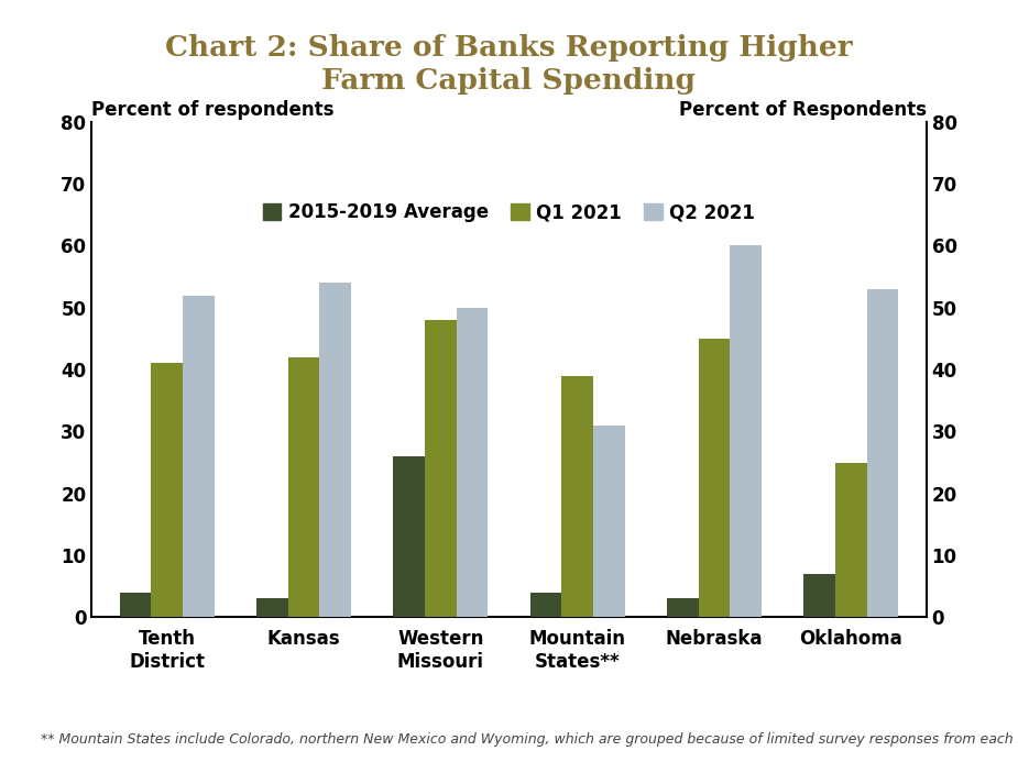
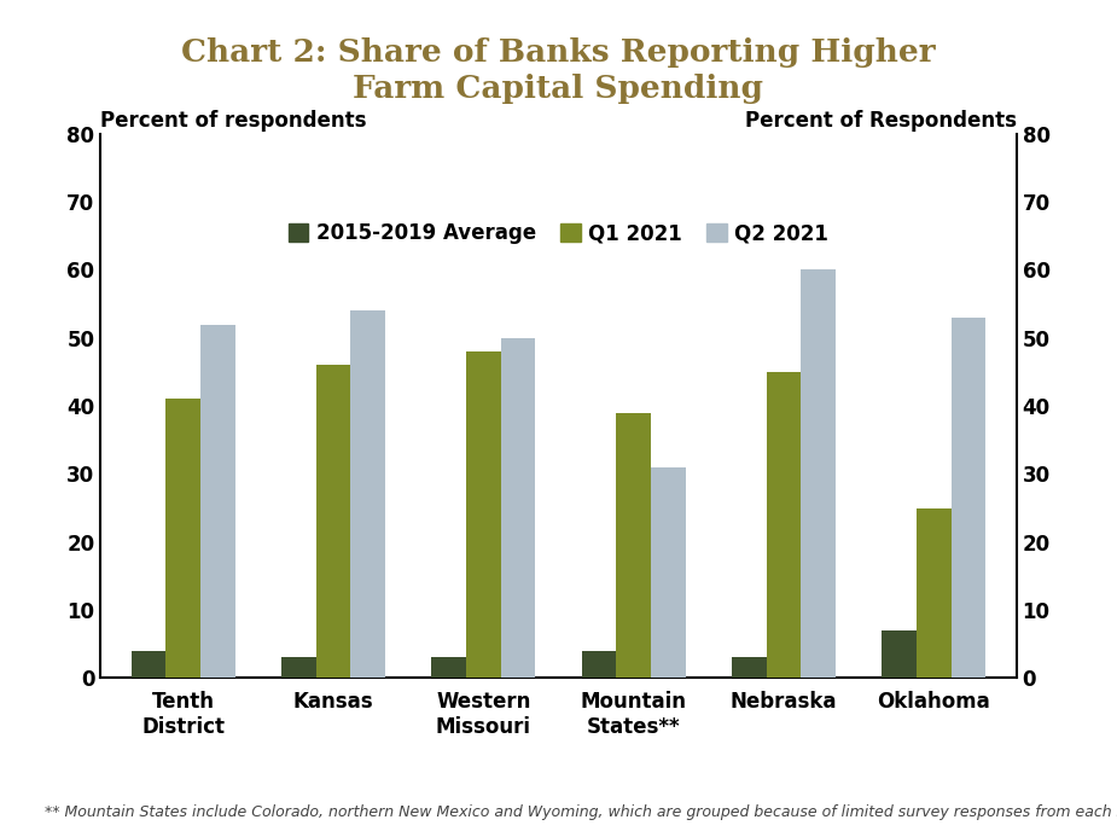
Q1 2021/Kansas: 42 -> 46
2015-2019 Average/Western Missouri: 26 -> 3
